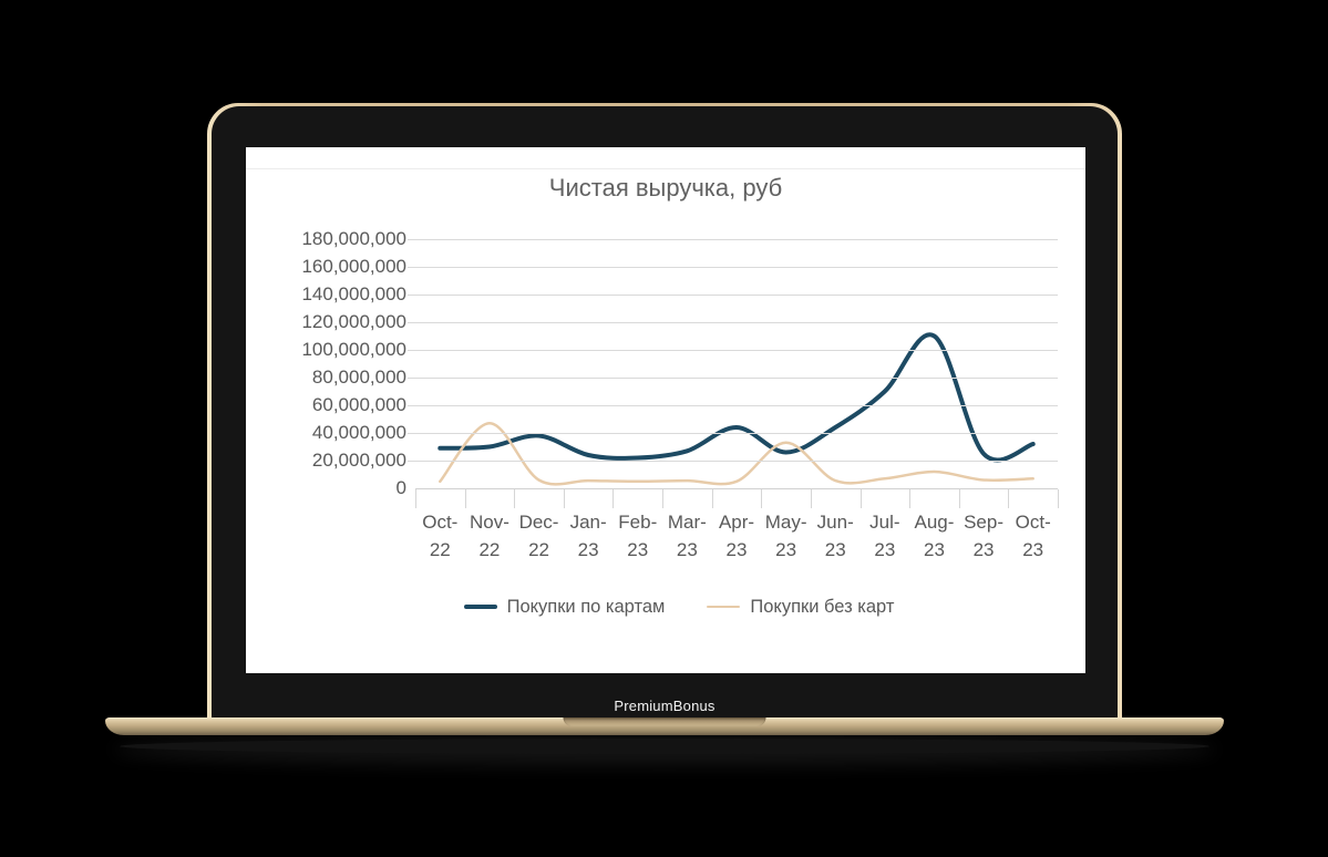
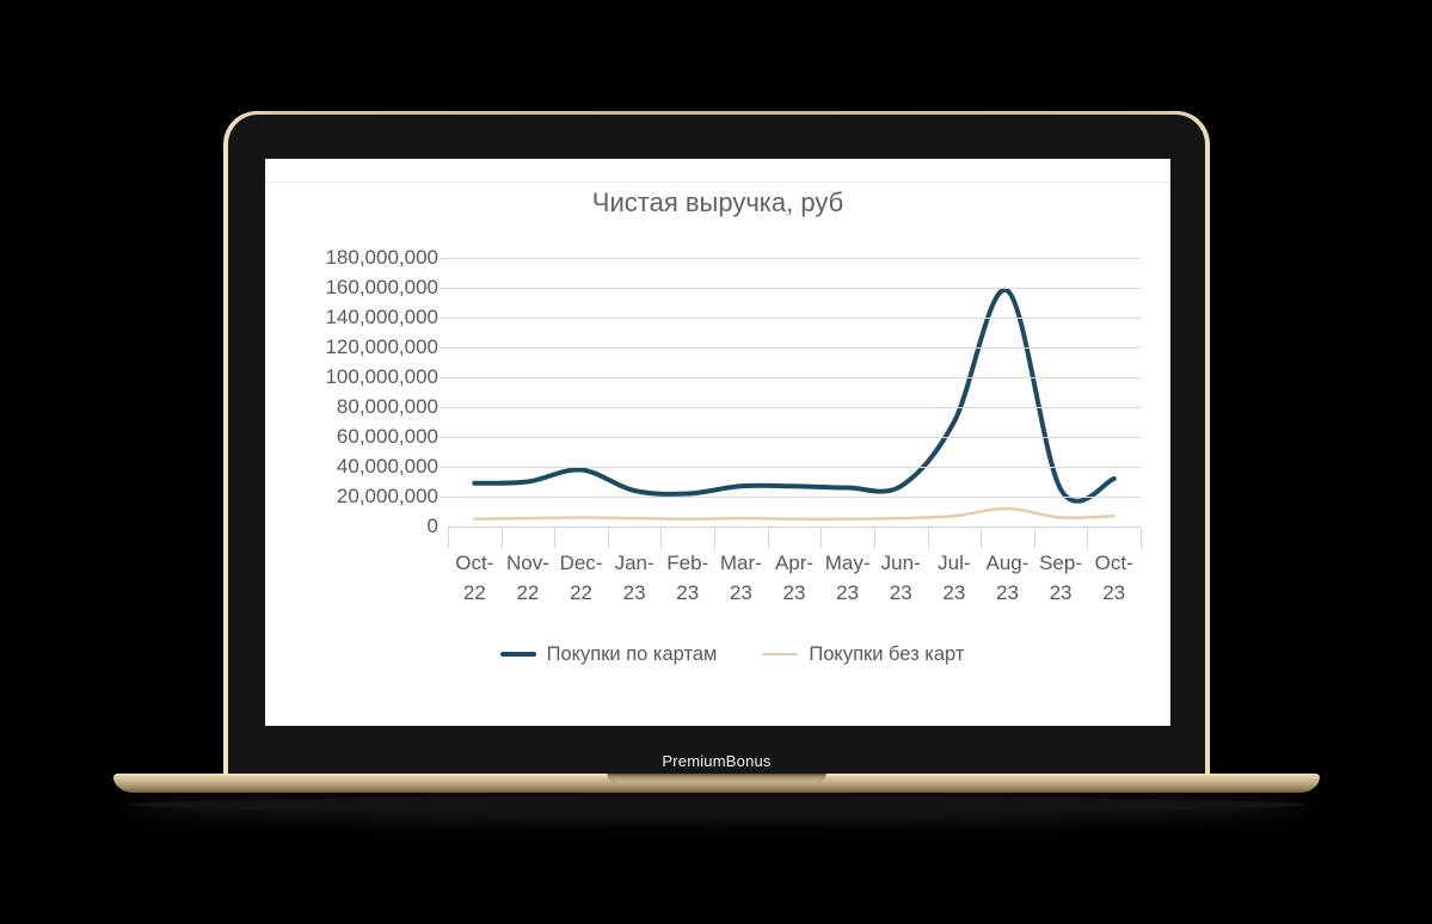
Покупки без карт/Nov-22: 47000000 -> 6000000
Покупки по картам/Apr-23: 44000000 -> 27000000
Покупки без карт/May-23: 33000000 -> 5000000
Покупки по картам/Jun-23: 44000000 -> 27000000
Покупки по картам/Aug-23: 110000000 -> 158000000
